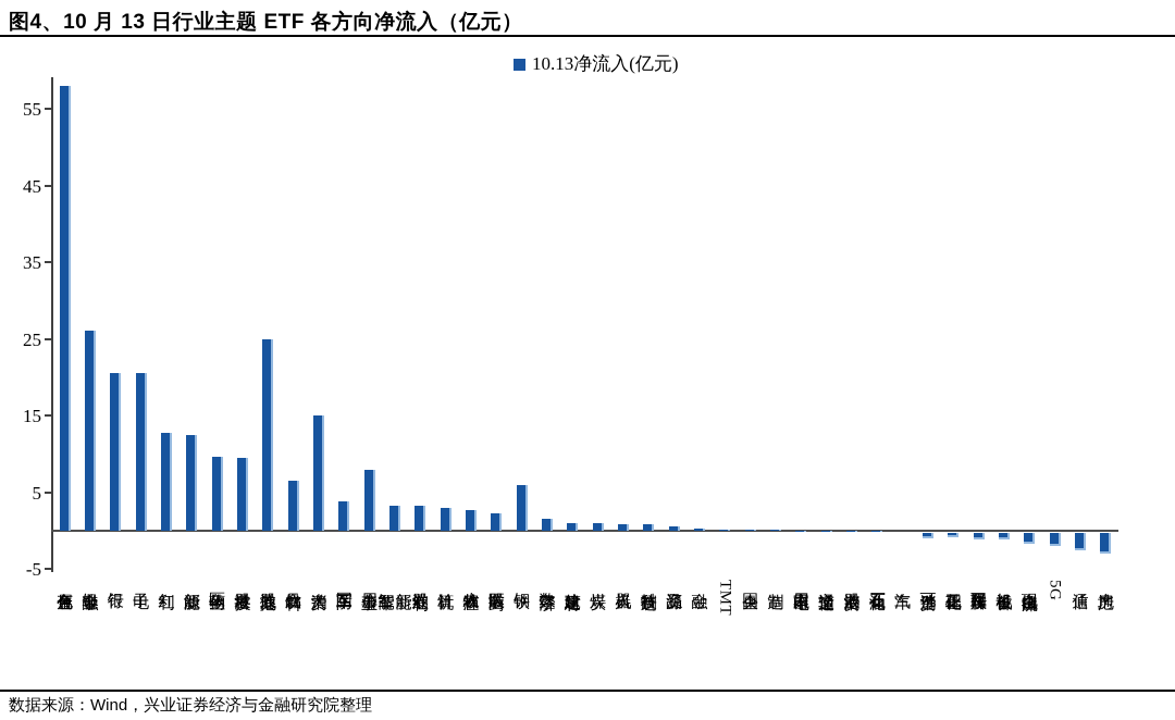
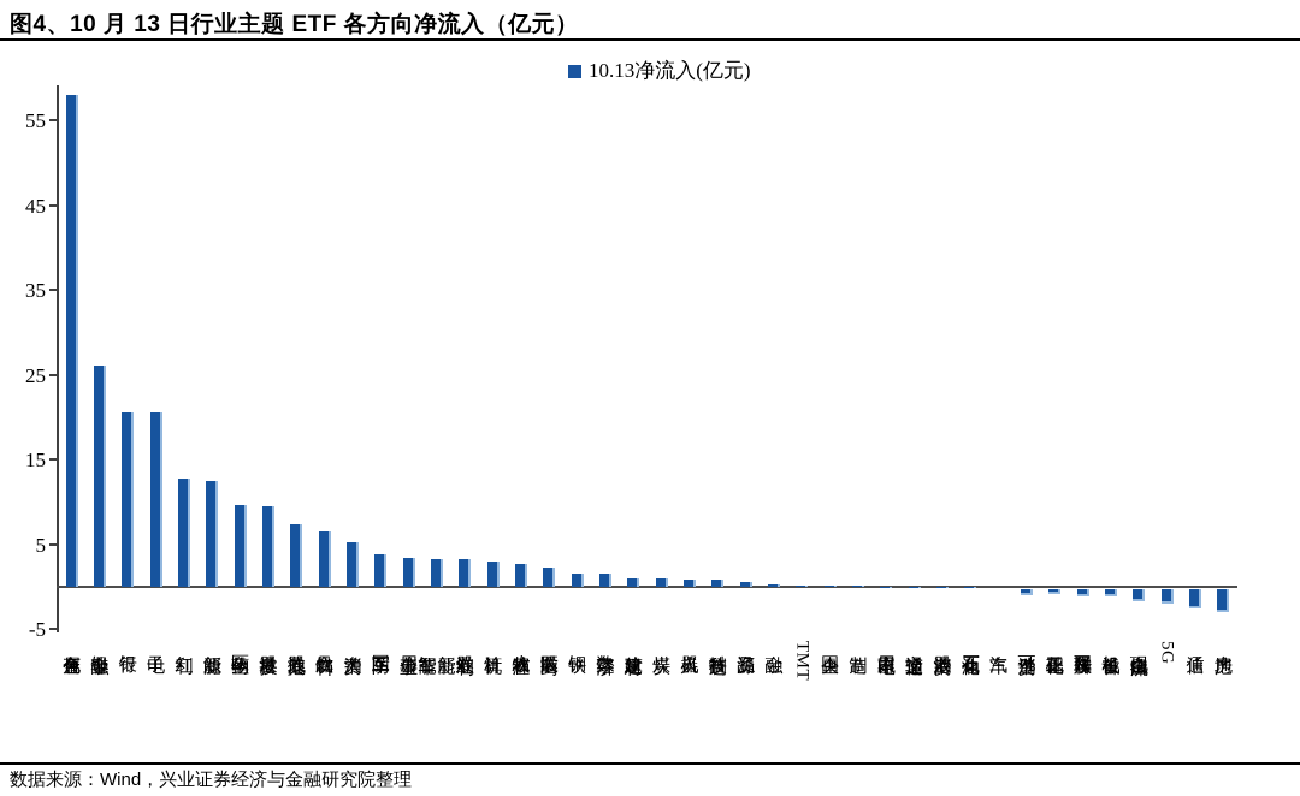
港股其他: 25 -> 7
大消费: 15 -> 5
公用事业: 8 -> 3
钢铁: 6 -> 2
